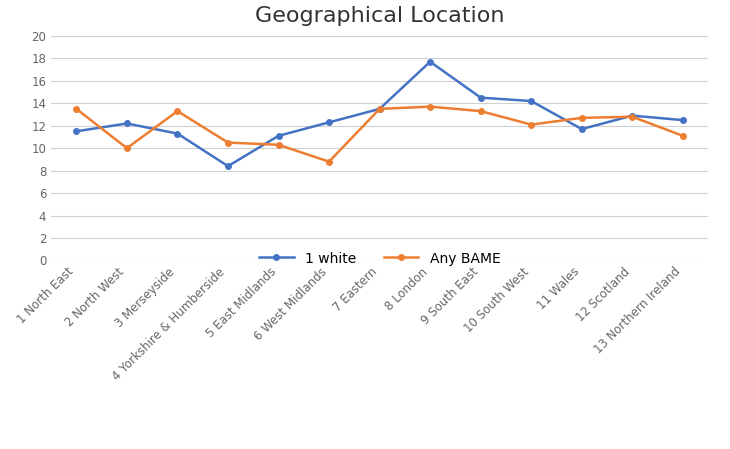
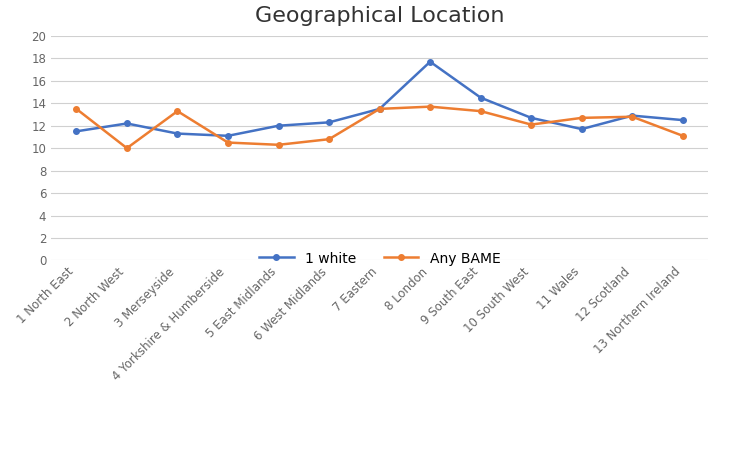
1 white/4 Yorkshire & Humberside: 8.4 -> 11.1
1 white/5 East Midlands: 11.1 -> 12.0
Any BAME/6 West Midlands: 8.8 -> 10.8
1 white/10 South West: 14.2 -> 12.7
